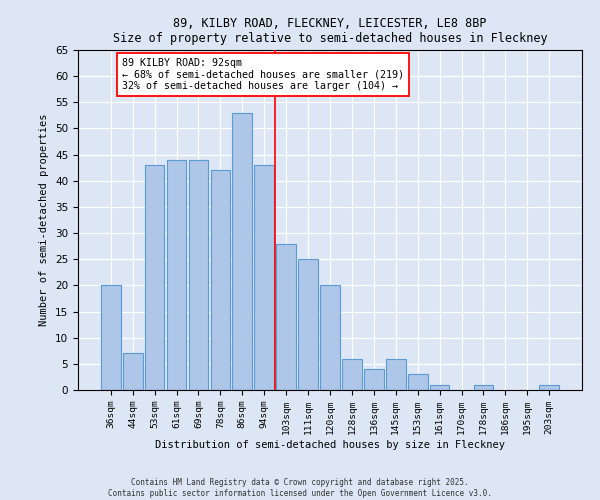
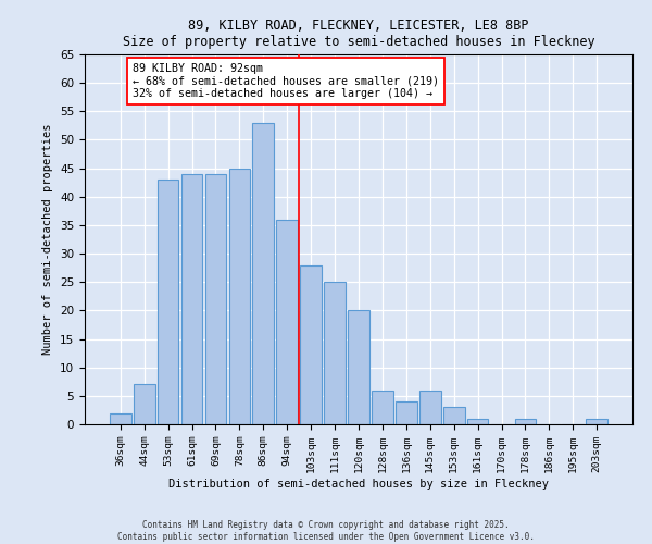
36sqm: 20 -> 2
78sqm: 42 -> 45
94sqm: 43 -> 36
